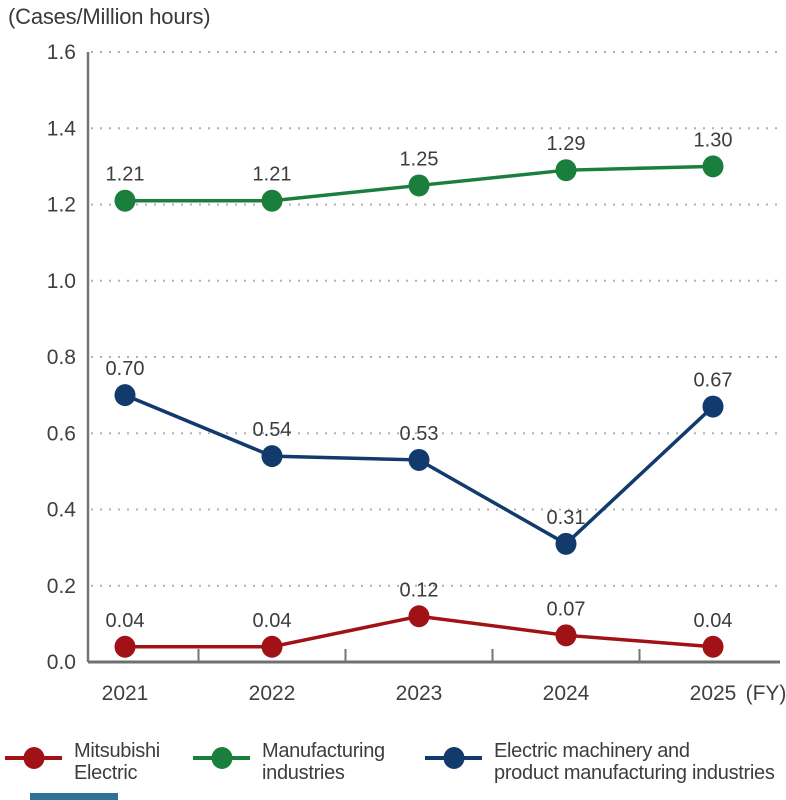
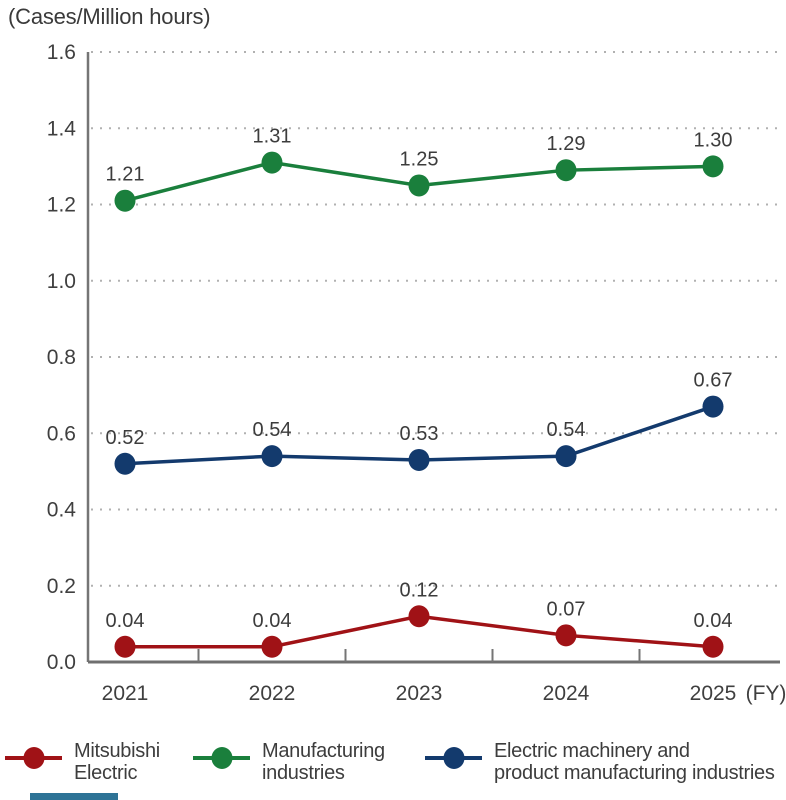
Electric machinery and product manufacturing industries/2021: 0.70 -> 0.52
Manufacturing industries/2022: 1.21 -> 1.31
Electric machinery and product manufacturing industries/2024: 0.31 -> 0.54
